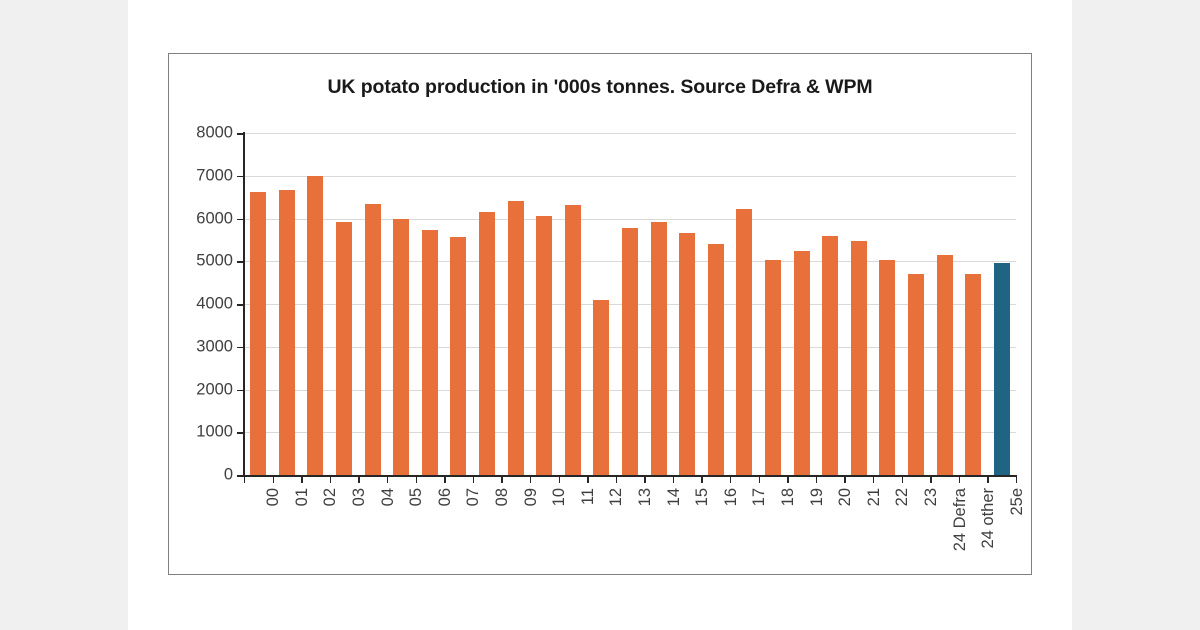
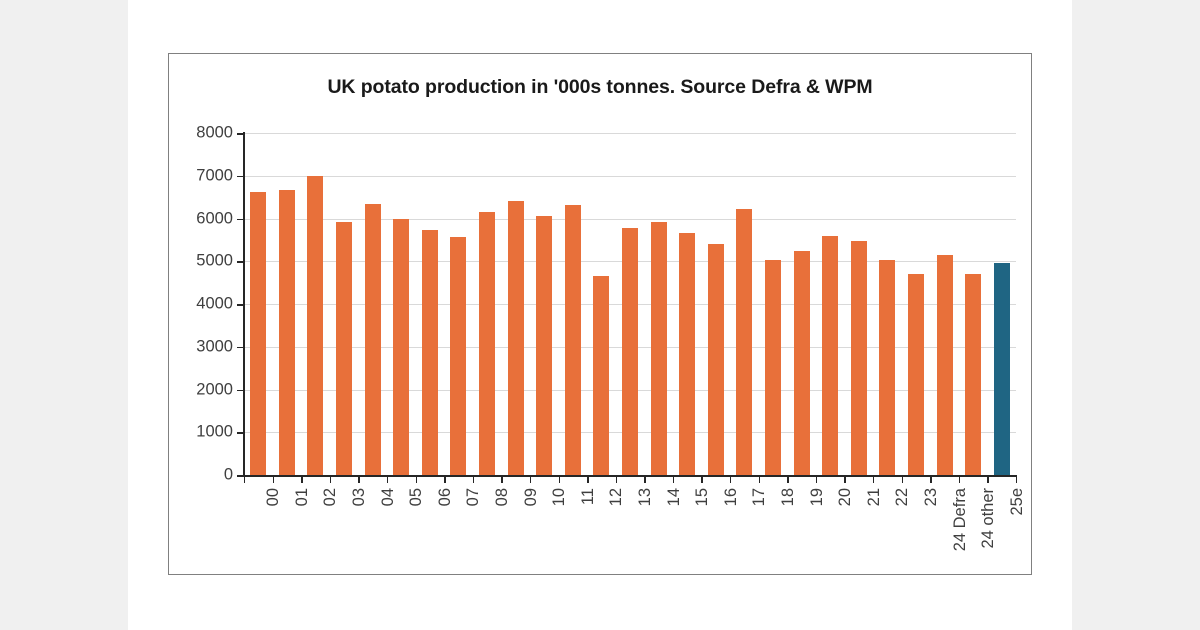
12: 4100 -> 4700
